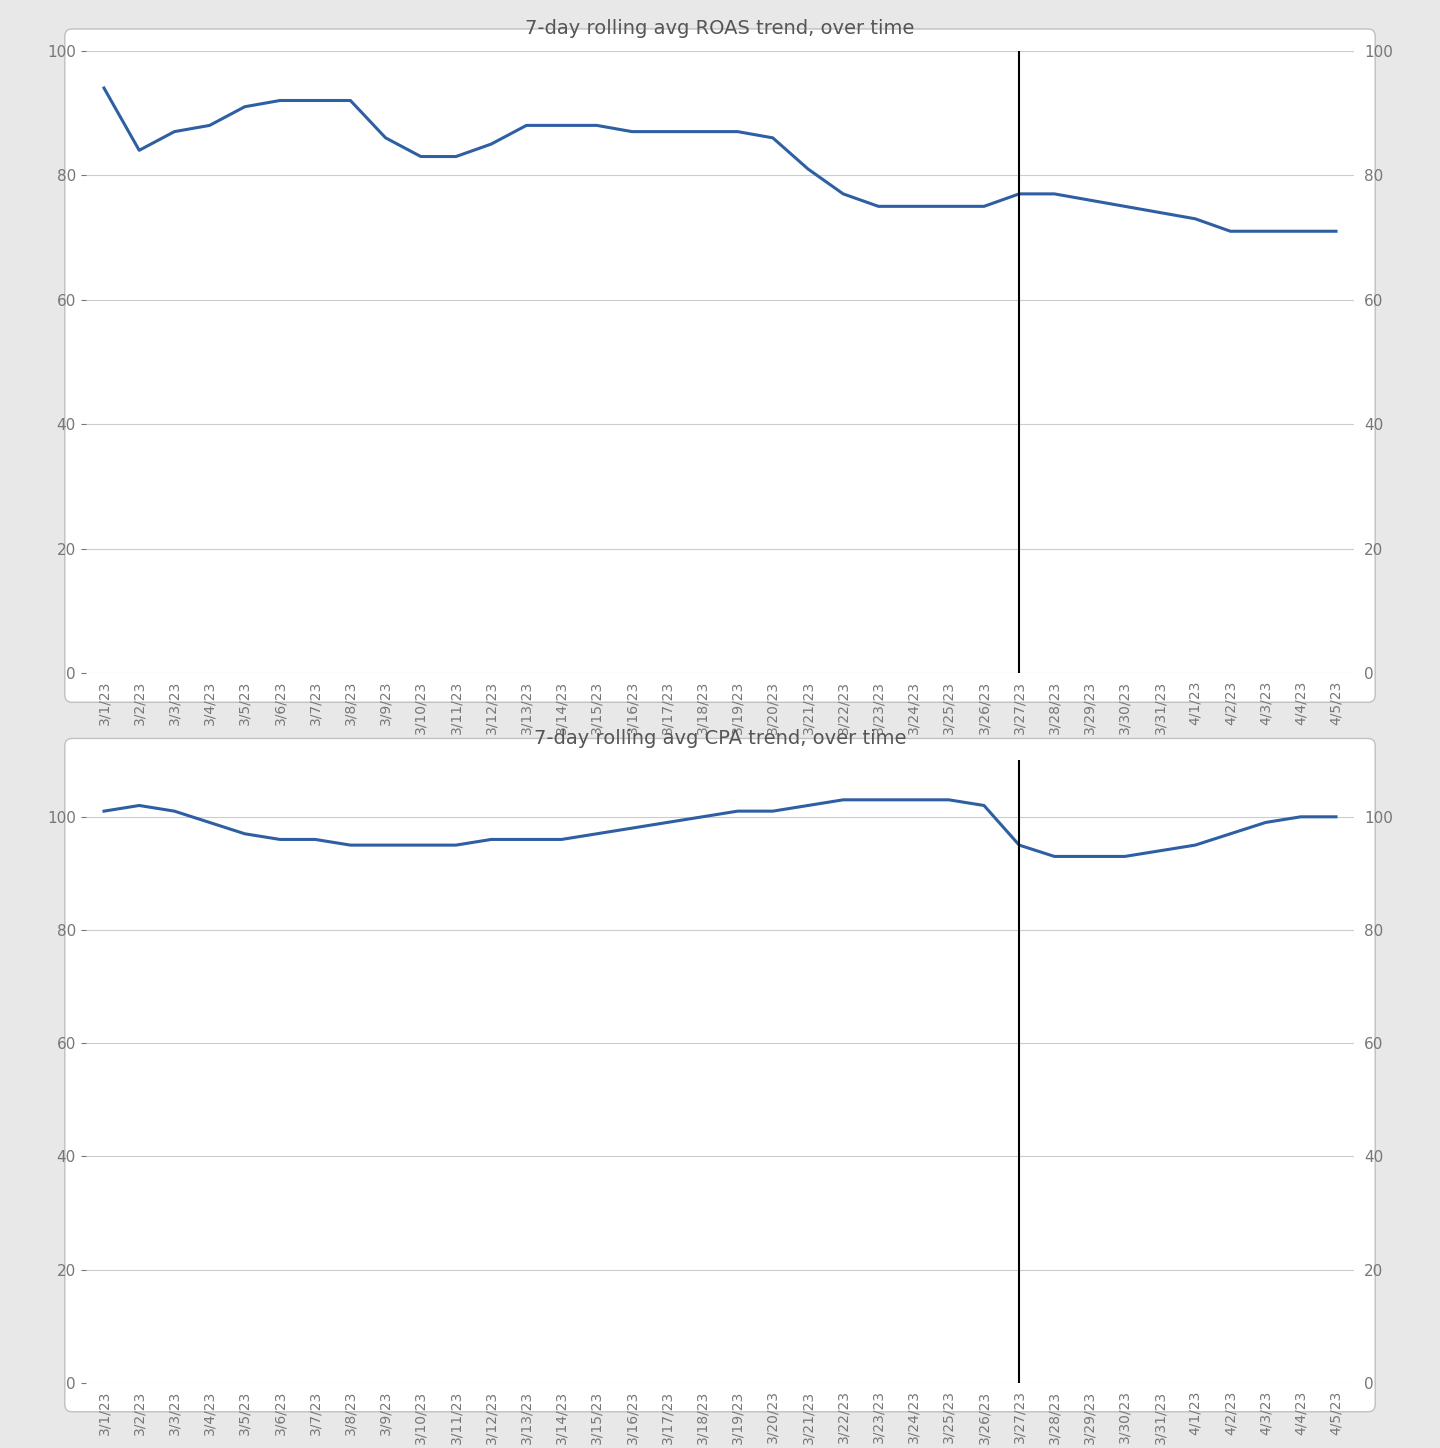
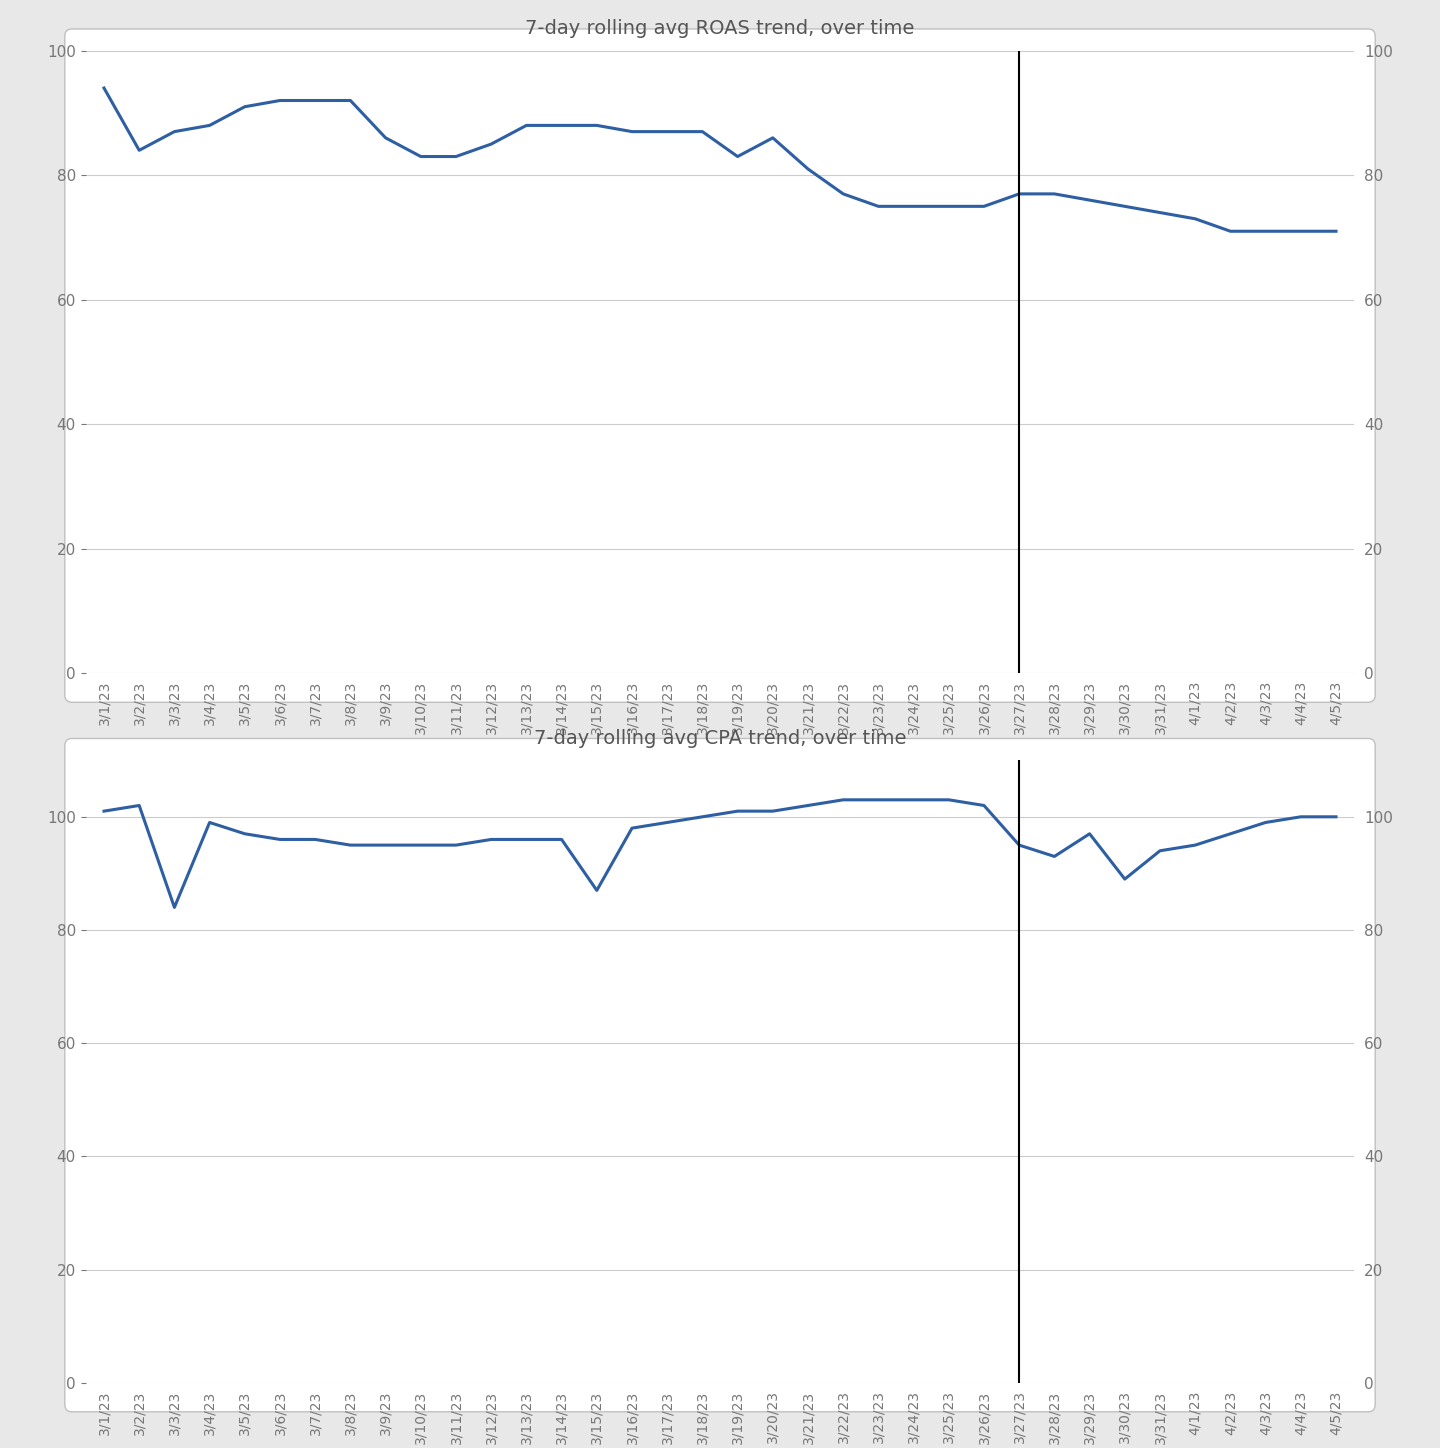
7-day rolling avg ROAS trend, over time/3/19/23: 87 -> 83
7-day rolling avg CPA trend, over time/3/3/23: 101 -> 84
7-day rolling avg CPA trend, over time/3/15/23: 97 -> 87
7-day rolling avg CPA trend, over time/3/29/23: 93 -> 97
7-day rolling avg CPA trend, over time/3/30/23: 93 -> 89
